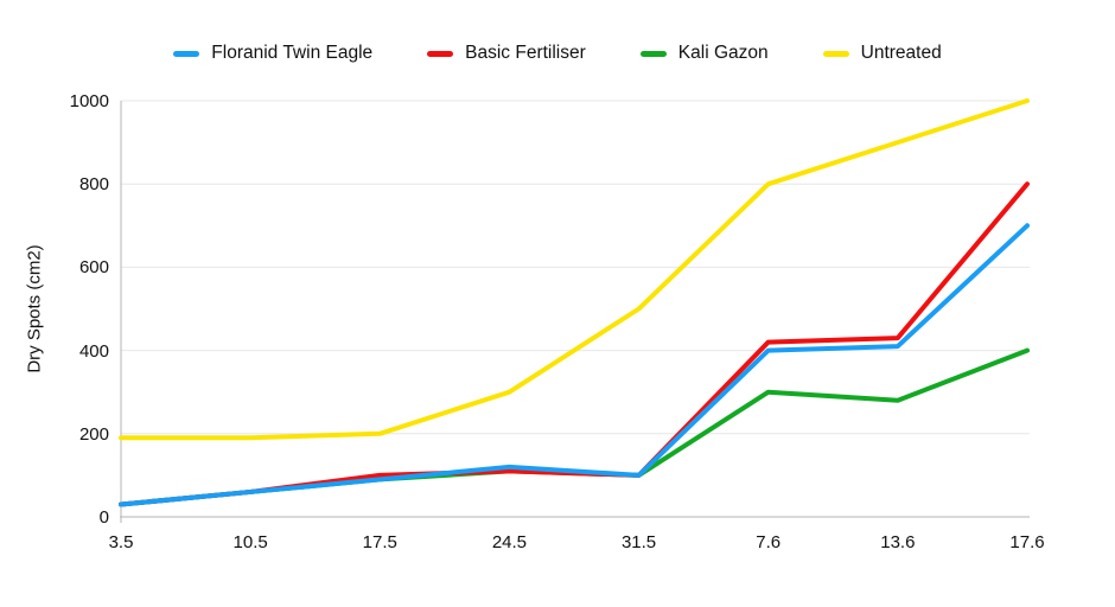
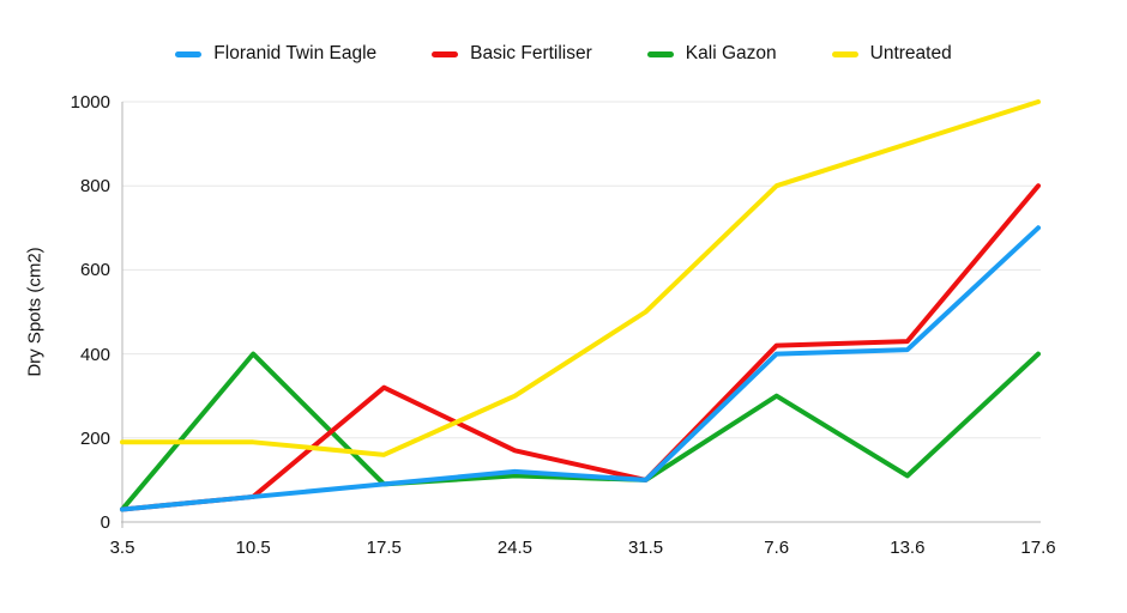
Kali Gazon/10.5: 60 -> 400
Basic Fertiliser/17.5: 100 -> 320
Untreated/17.5: 200 -> 160
Basic Fertiliser/24.5: 110 -> 170
Kali Gazon/13.6: 280 -> 110
